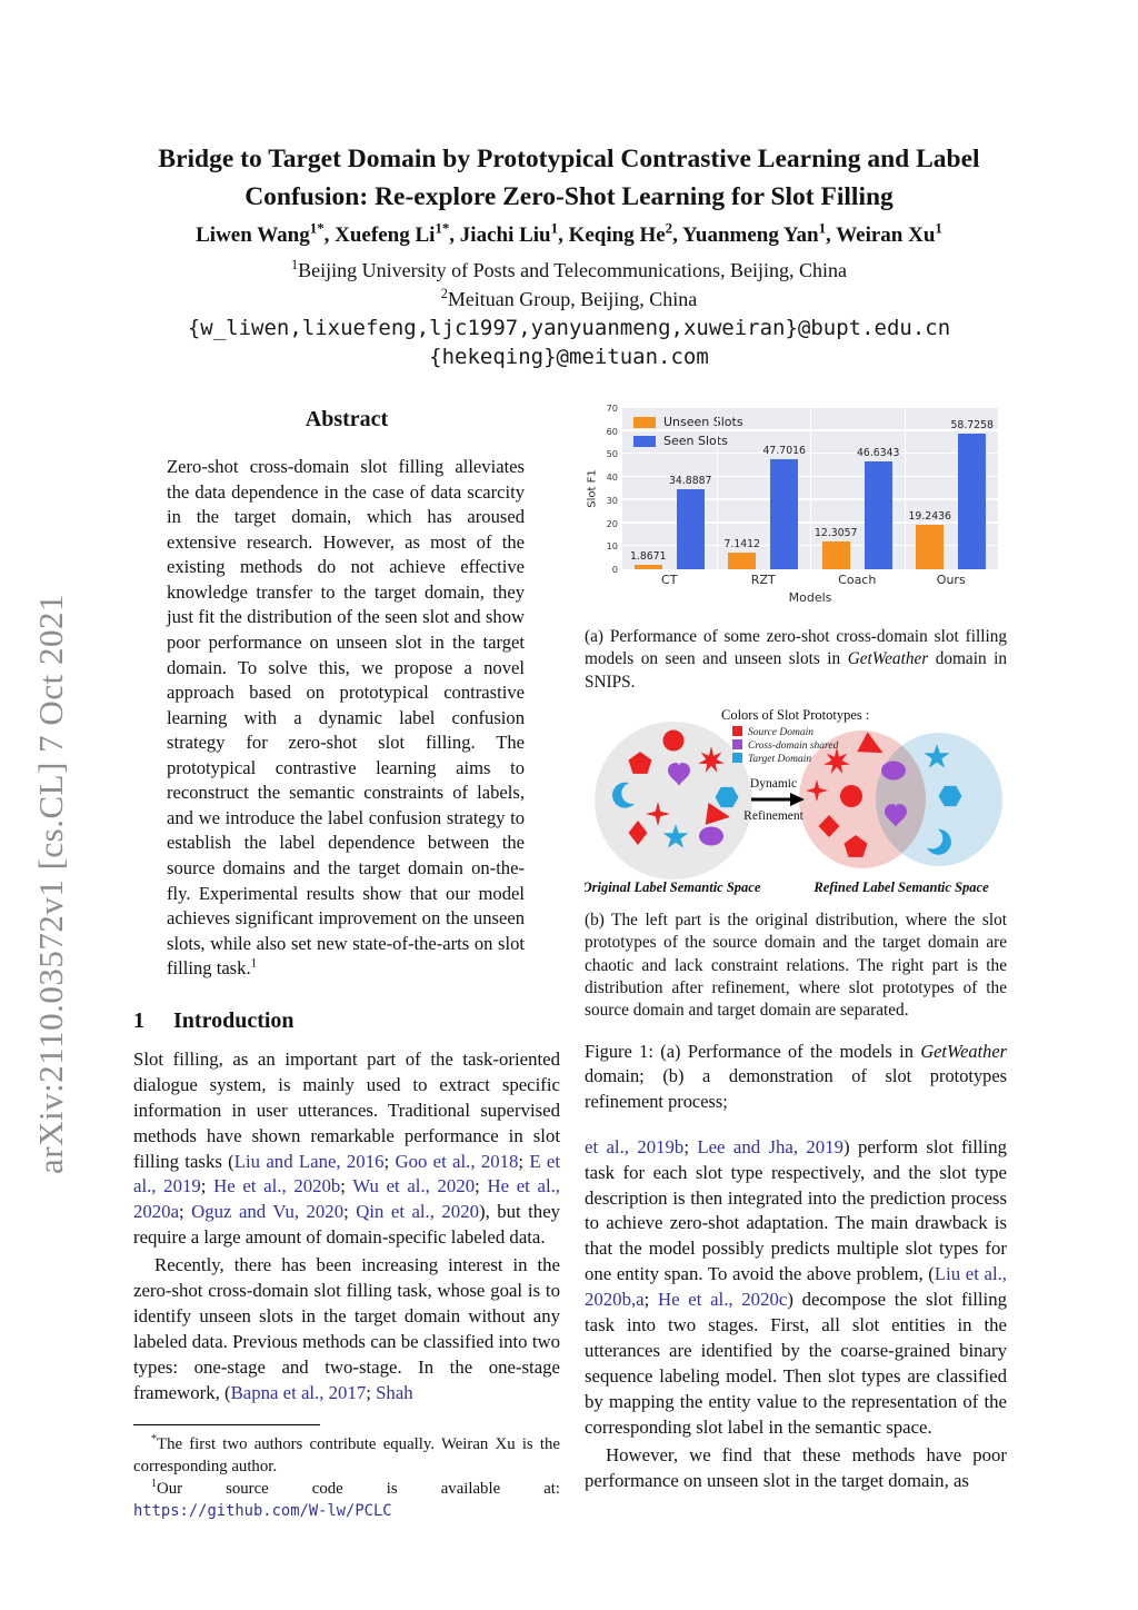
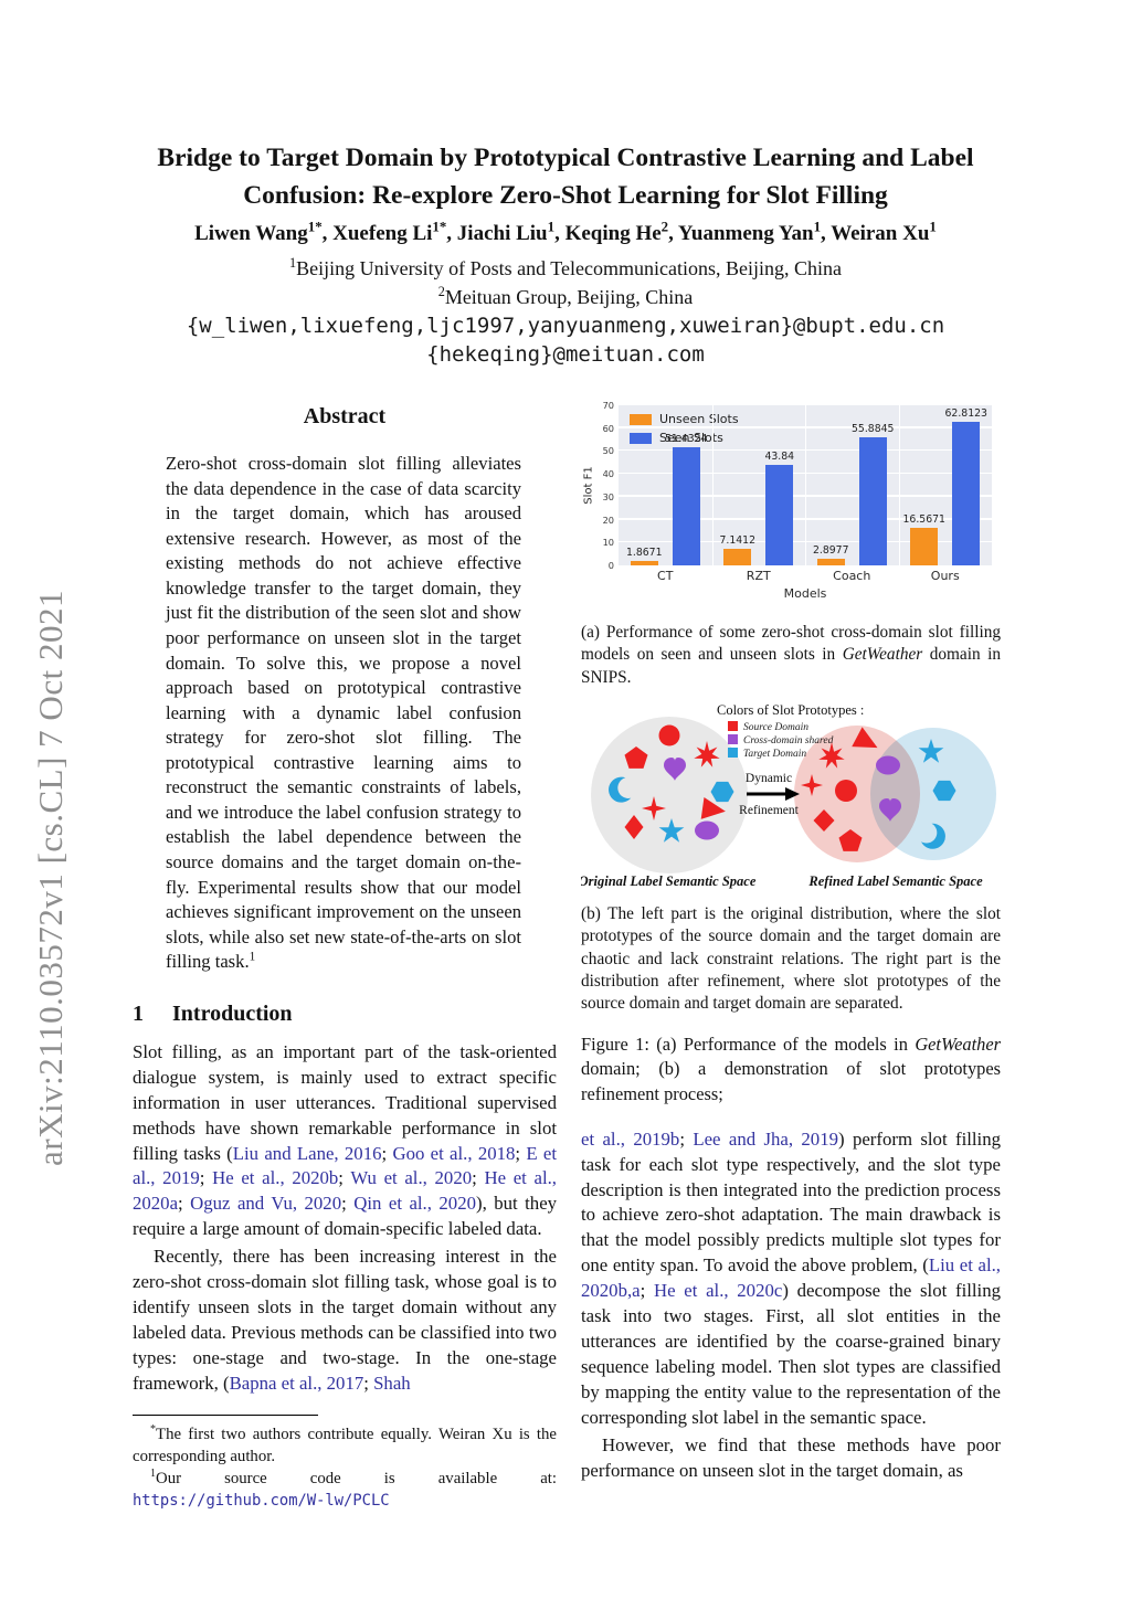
Seen Slots/CT: 34.8887 -> 51.4324
Seen Slots/RZT: 47.7016 -> 43.84
Unseen Slots/Coach: 12.3057 -> 2.8977
Seen Slots/Coach: 46.6343 -> 55.8845
Unseen Slots/Ours: 19.2436 -> 16.5671
Seen Slots/Ours: 58.7258 -> 62.8123
